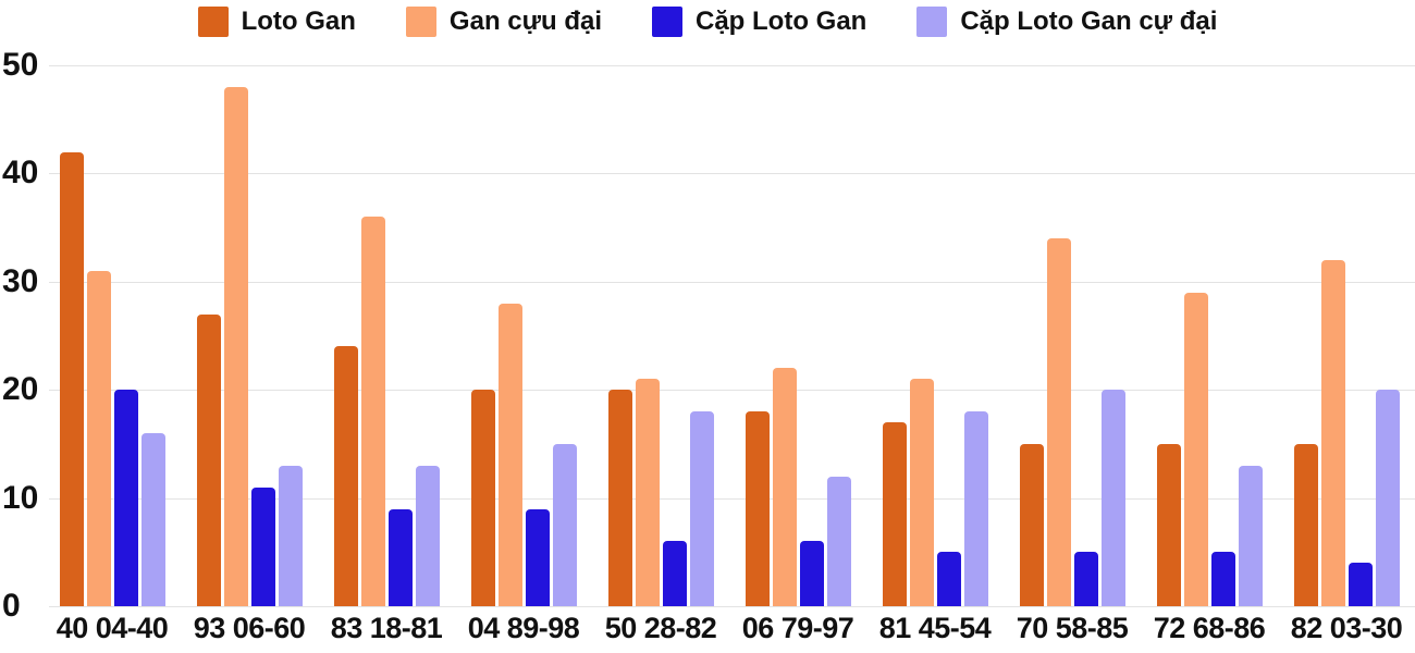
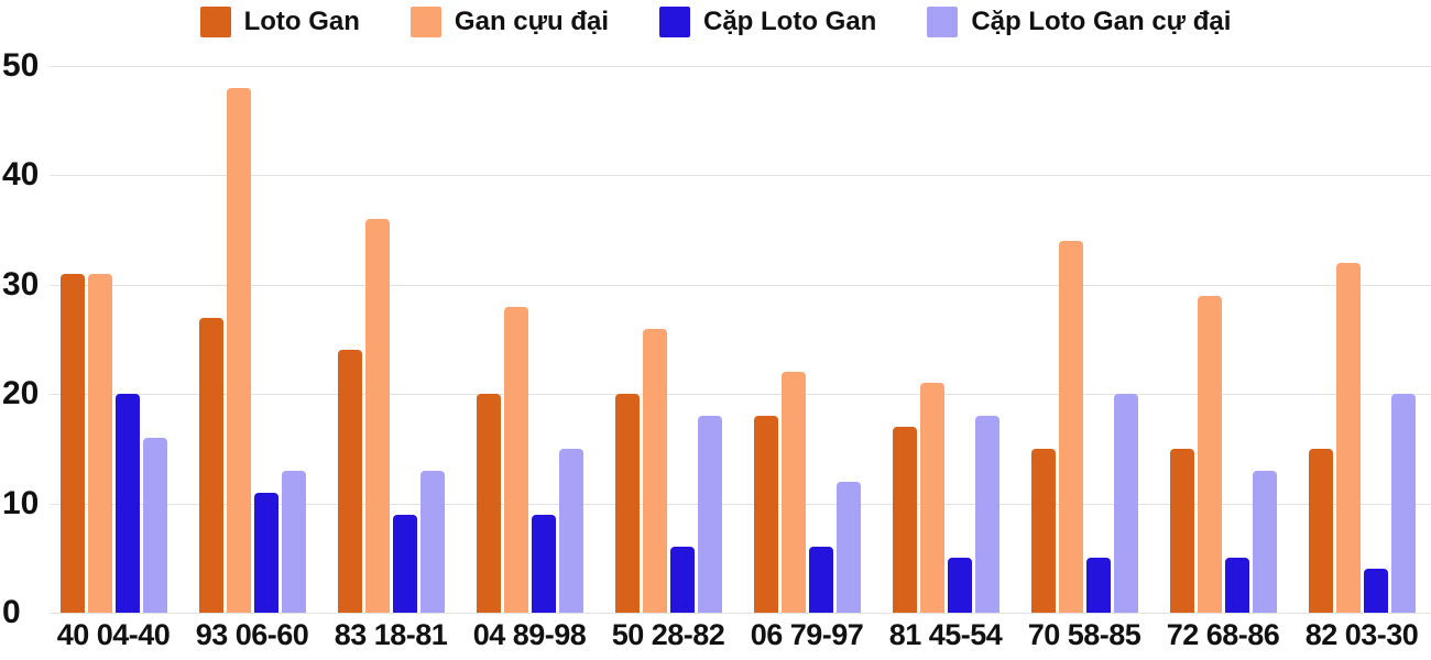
Loto Gan/40 04-40: 42 -> 31
Gan cựu đại/50 28-82: 21 -> 26
